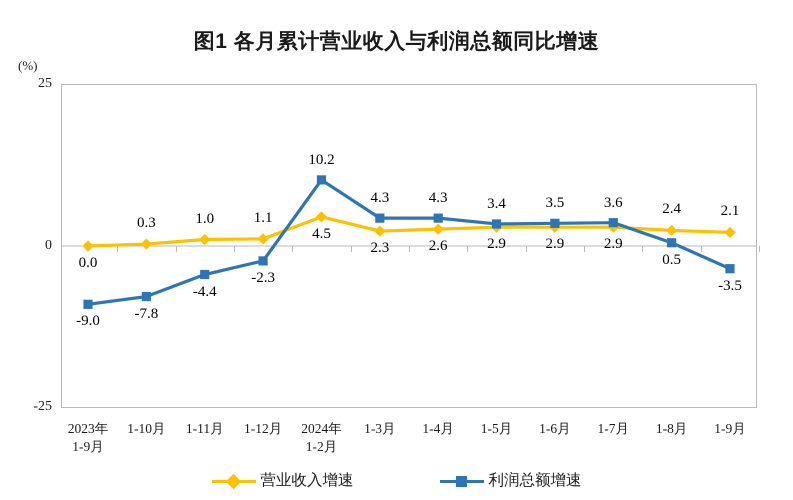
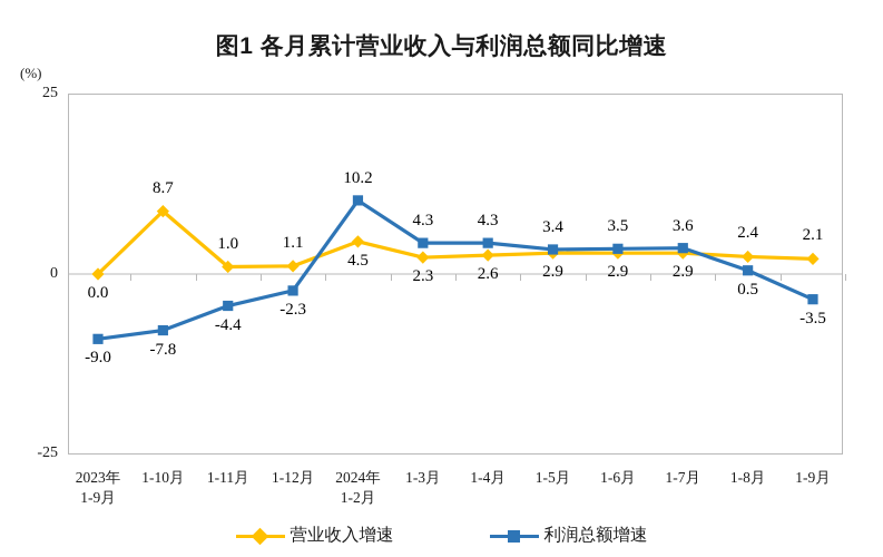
营业收入增速/1-10月: 0.3 -> 8.7
